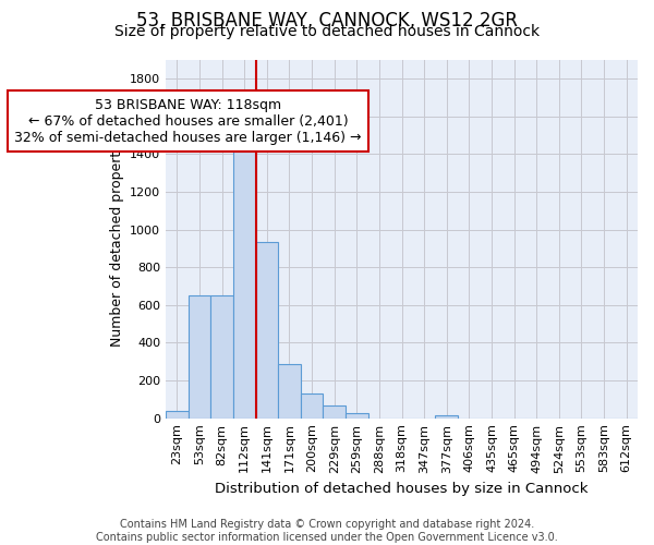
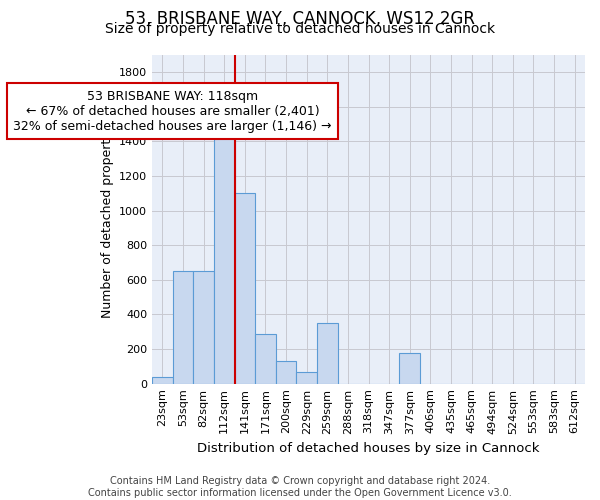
141sqm: 940 -> 1100
259sqm: 20 -> 350
377sqm: 20 -> 180
